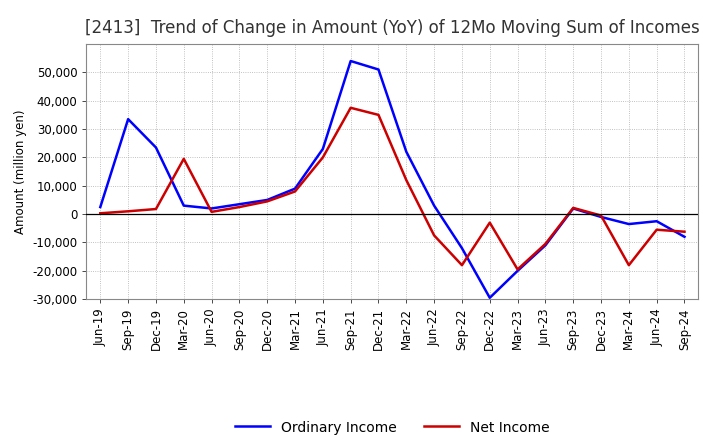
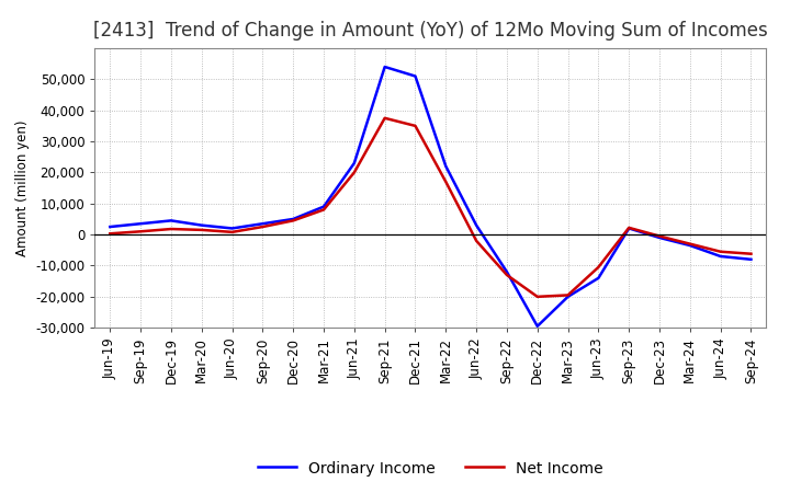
Ordinary Income/Sep-19: 33,500 -> 3,500
Ordinary Income/Dec-19: 23,500 -> 4,500
Net Income/Mar-20: 19,500 -> 1,500
Net Income/Mar-22: 12,000 -> 17,000
Net Income/Jun-22: -7,500 -> -2,000
Net Income/Sep-22: -18,000 -> -13,000
Net Income/Dec-22: -3,000 -> -20,000
Ordinary Income/Jun-23: -11,000 -> -14,000
Net Income/Mar-24: -18,000 -> -3,000
Ordinary Income/Jun-24: -2,500 -> -7,000
